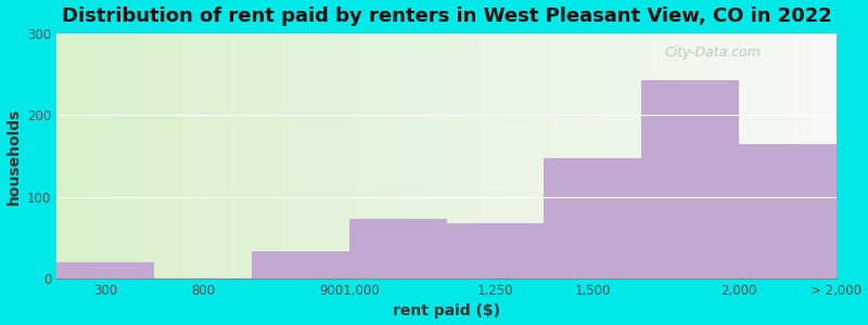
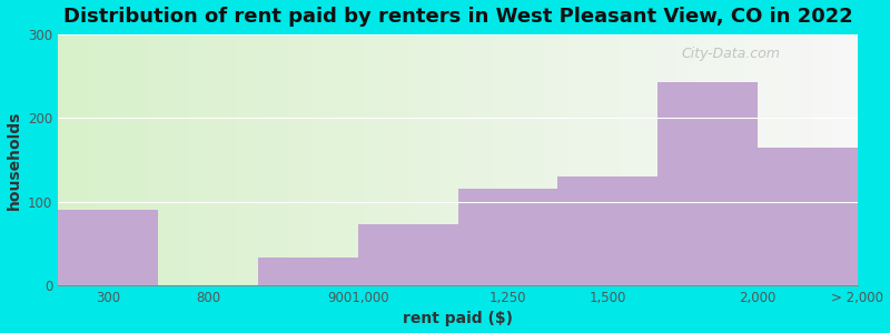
300: 20 -> 90
1,250: 68 -> 116
1,500: 147 -> 130
